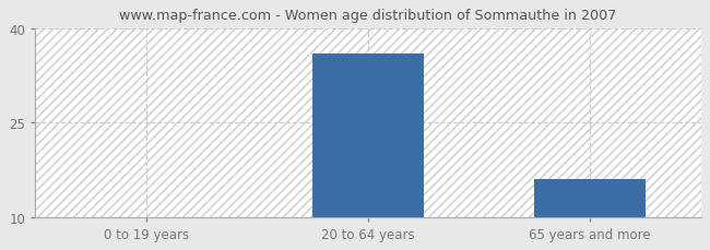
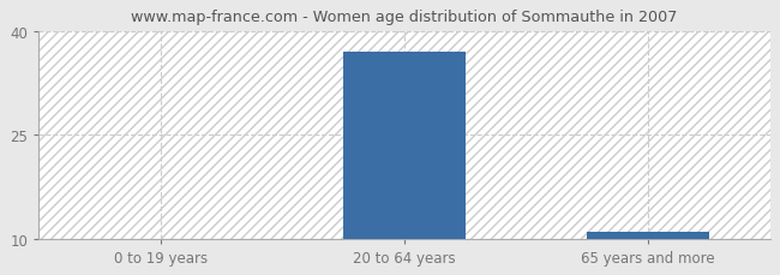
20 to 64 years: 36 -> 37
65 years and more: 16 -> 11
